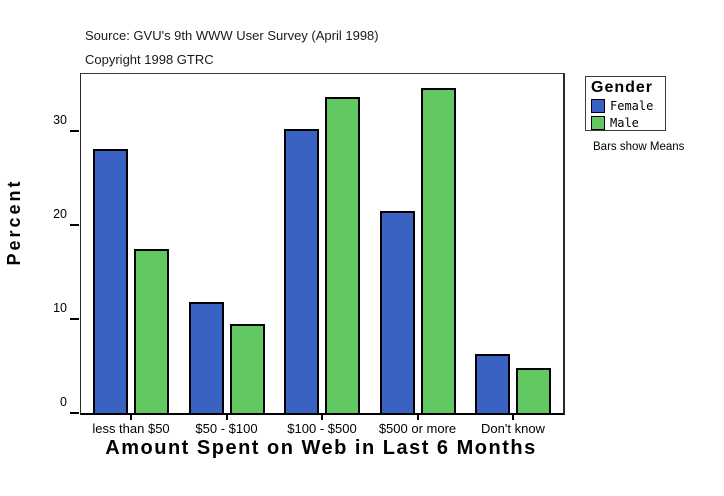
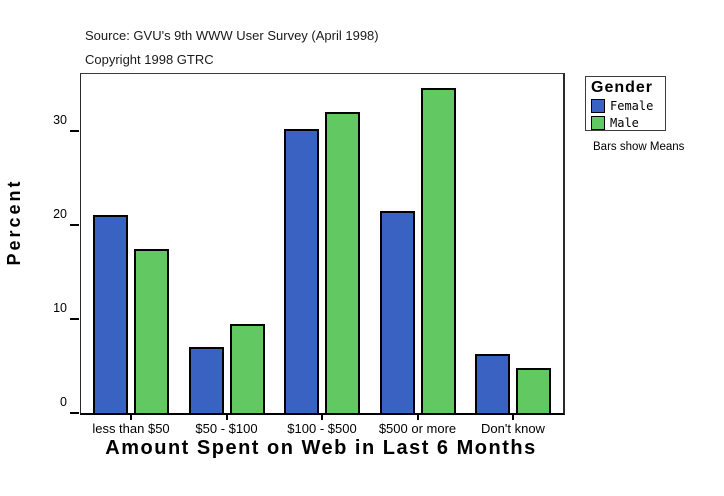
Female/less than $50: 28 -> 21
Female/$50 - $100: 12 -> 7
Male/$100 - $500: 34 -> 32
